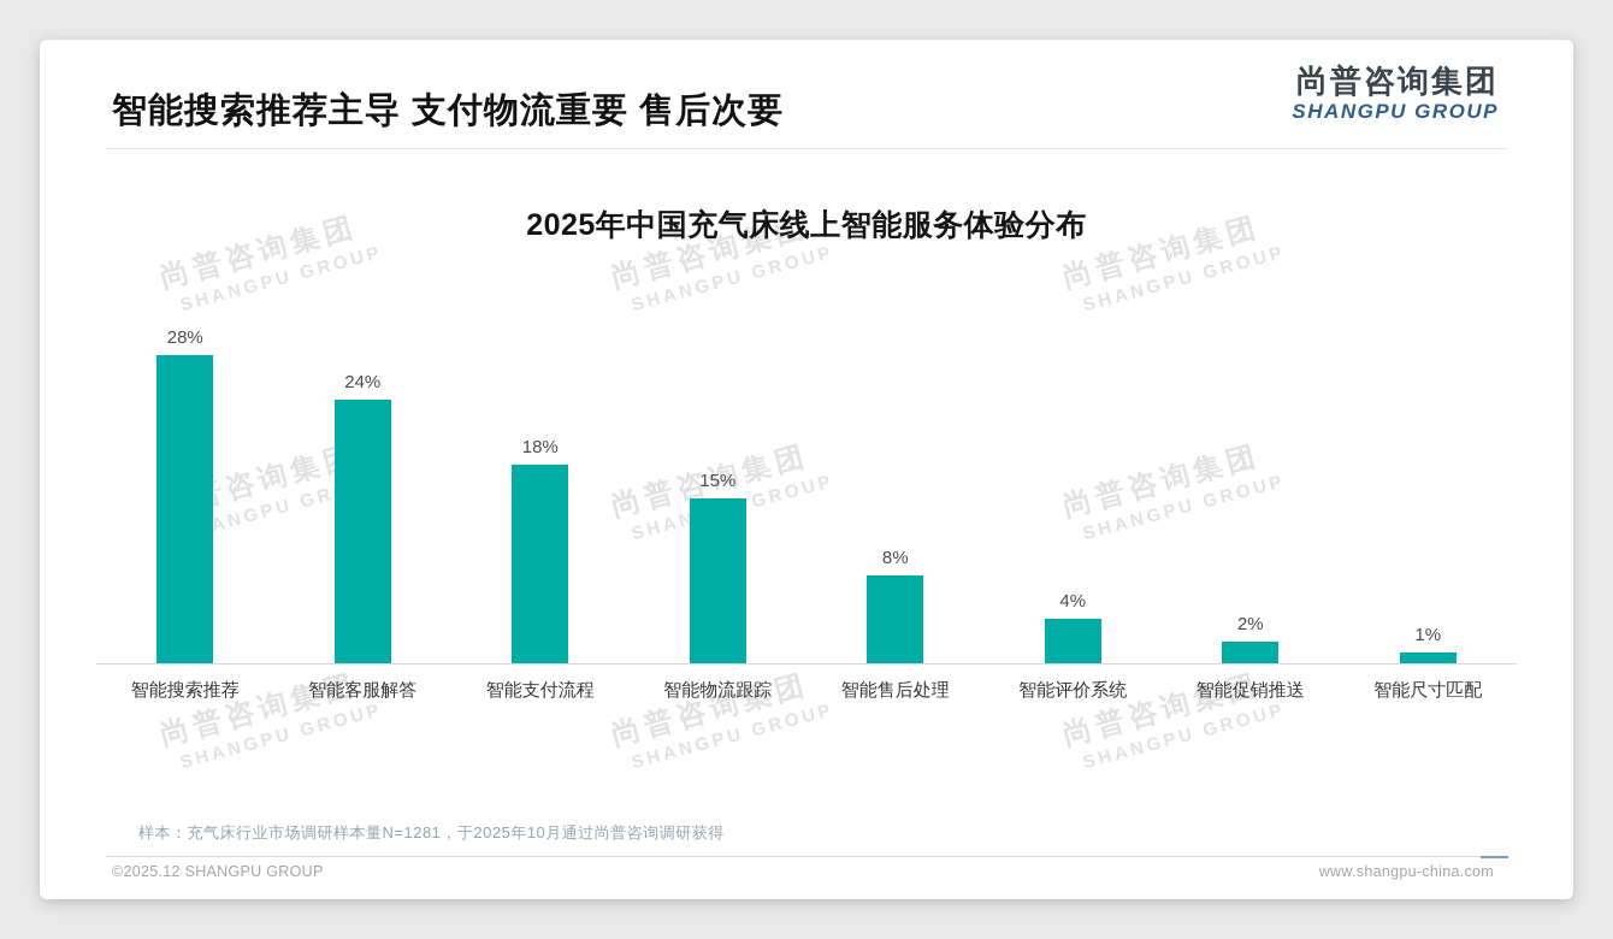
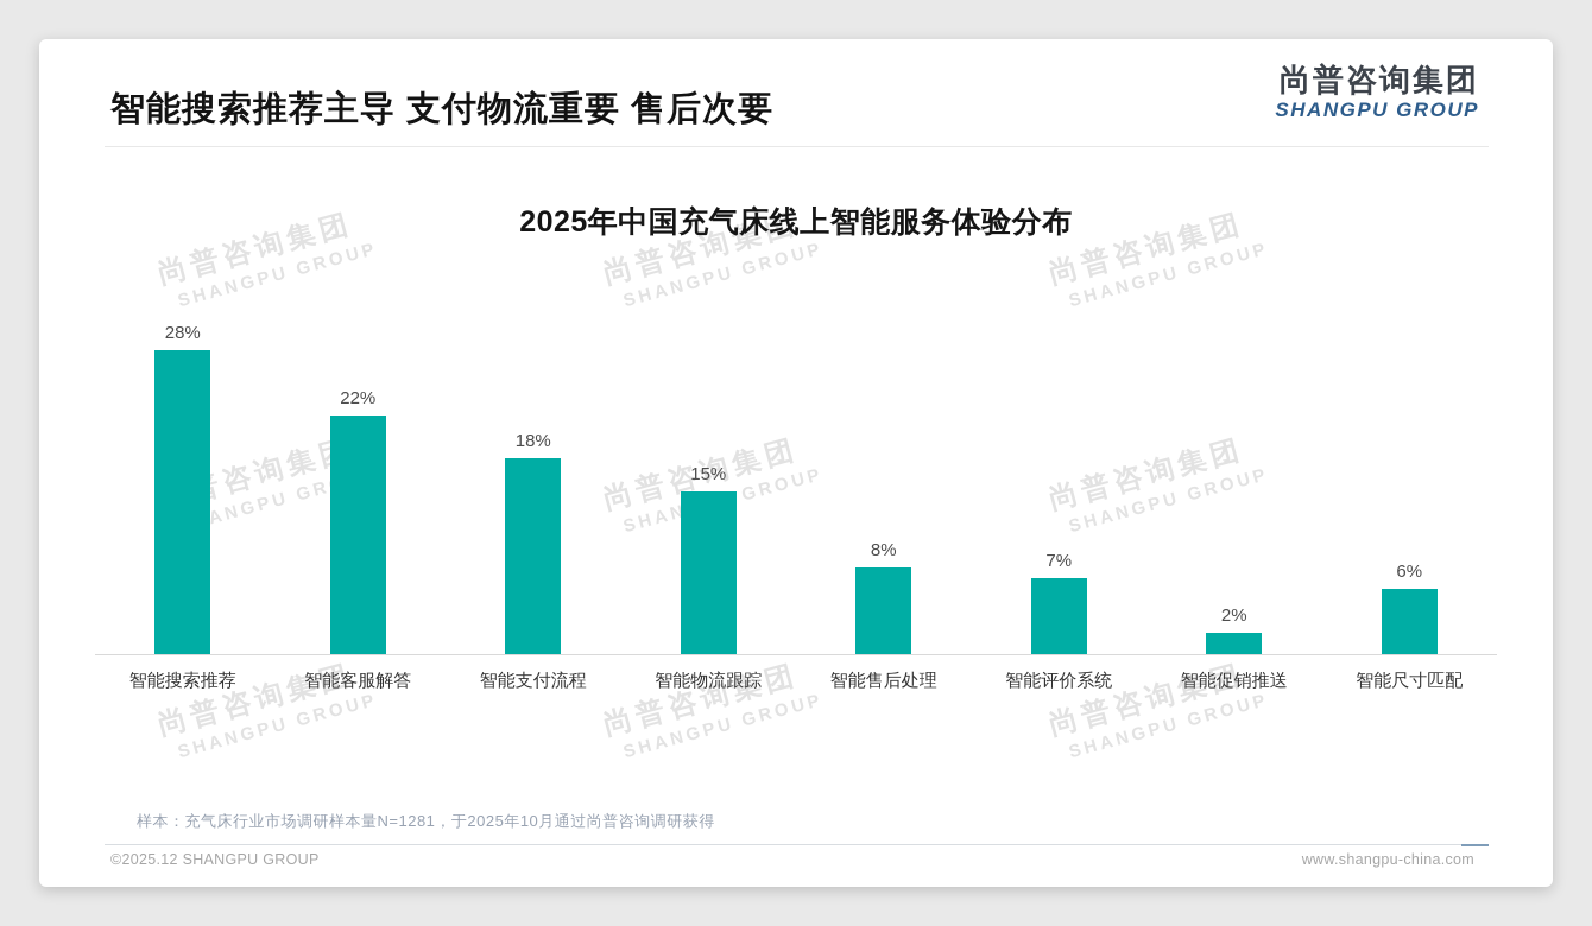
智能客服解答: 24% -> 22%
智能评价系统: 4% -> 7%
智能尺寸匹配: 1% -> 6%
